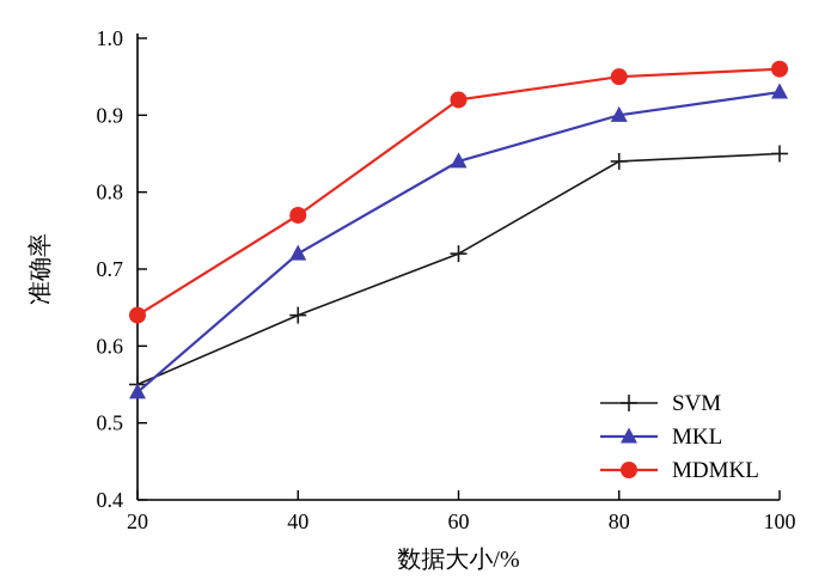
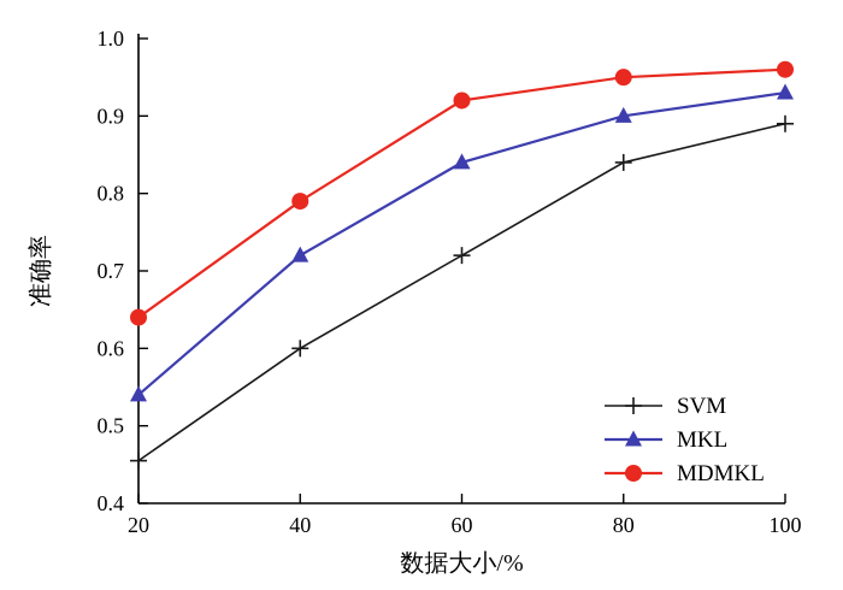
SVM/20: 0.55 -> 0.46
SVM/40: 0.64 -> 0.60
MDMKL/40: 0.77 -> 0.79
SVM/100: 0.85 -> 0.89
